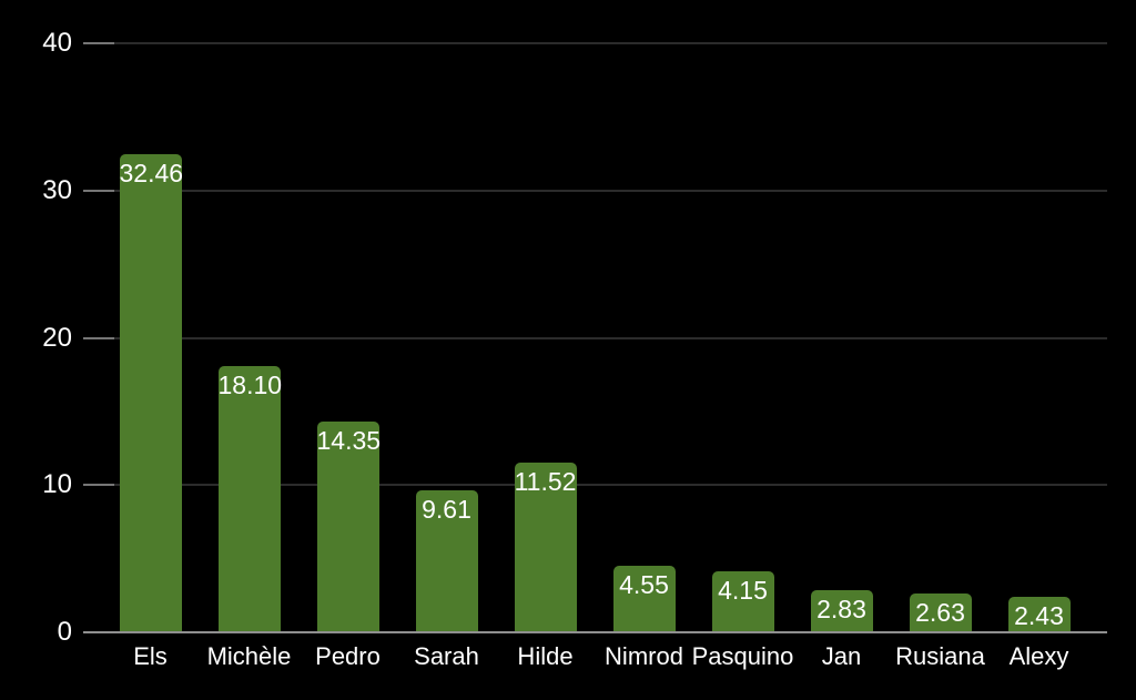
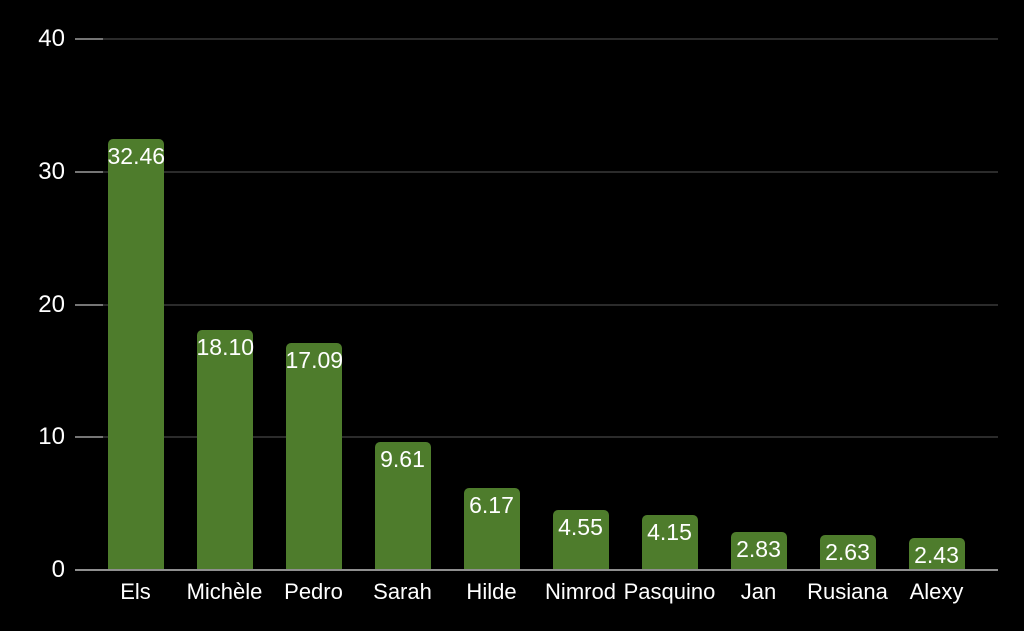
Pedro: 14.35 -> 17.09
Hilde: 11.52 -> 6.17
